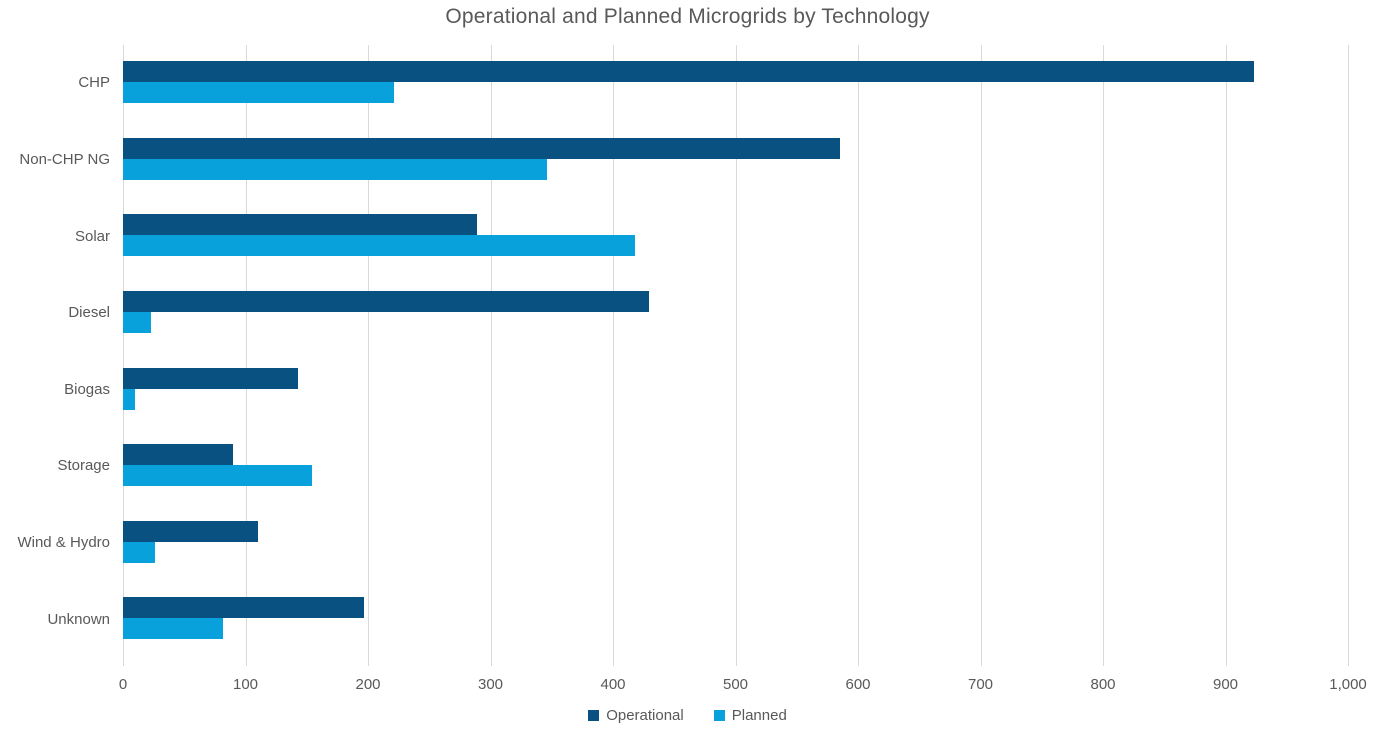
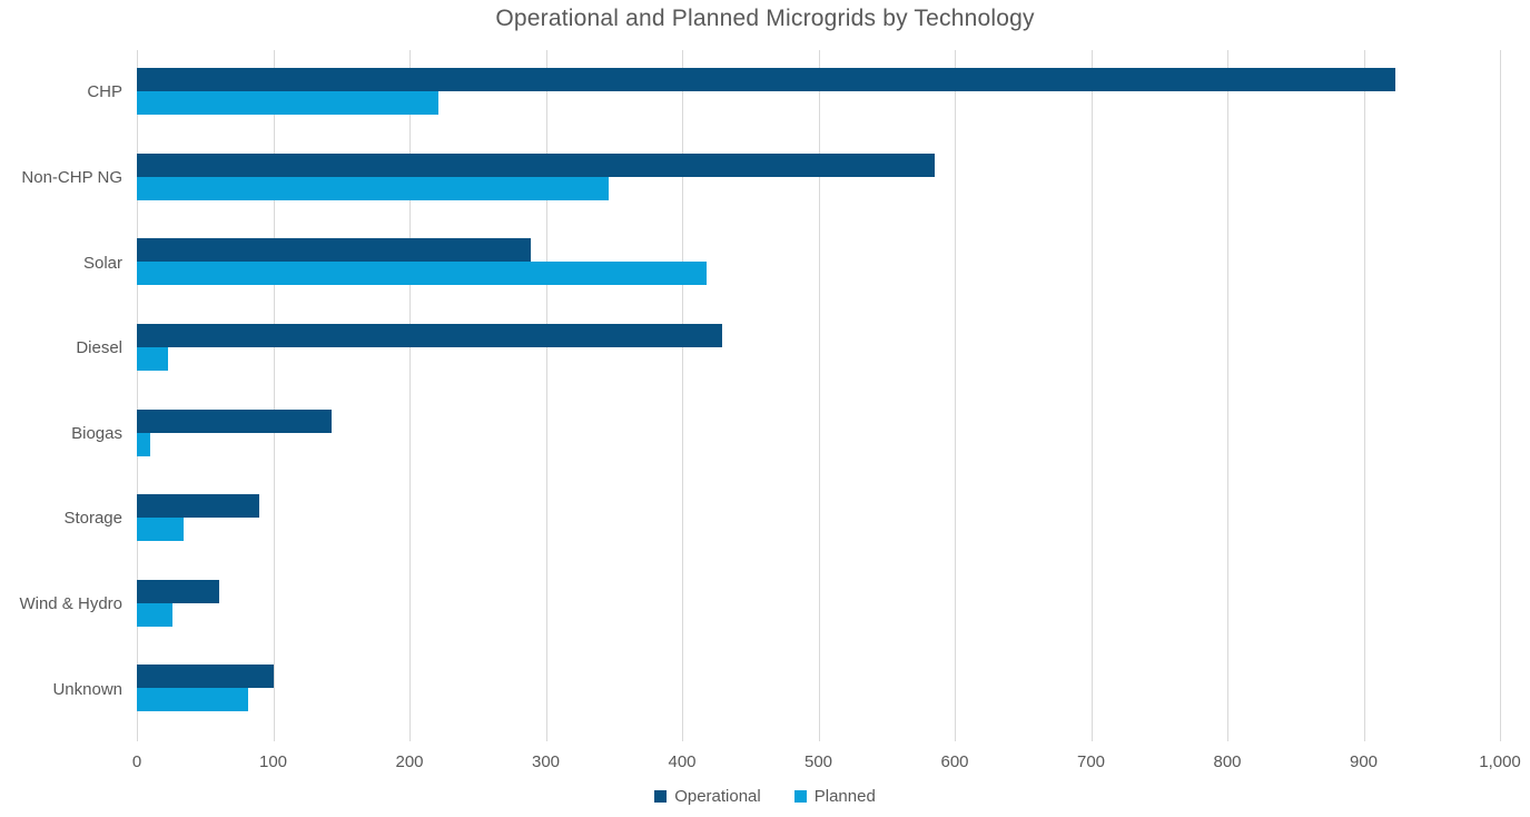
Planned/Storage: 154 -> 34
Operational/Wind & Hydro: 110 -> 60
Operational/Unknown: 197 -> 100
